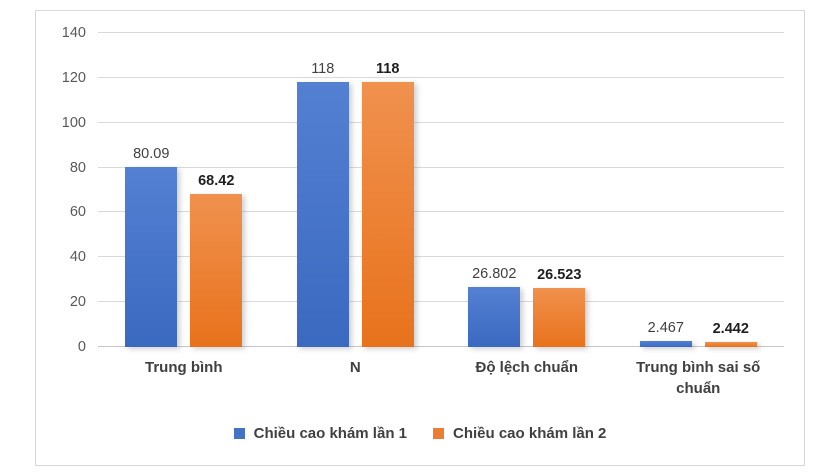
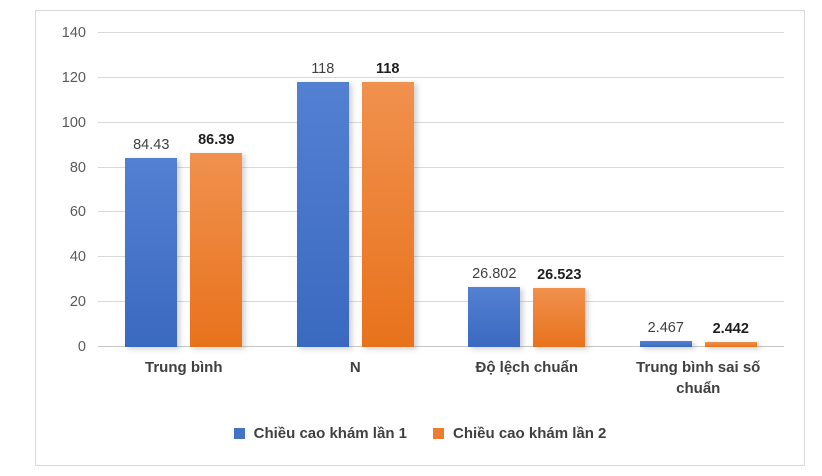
Chiều cao khám lần 1/Trung bình: 80.09 -> 84.43
Chiều cao khám lần 2/Trung bình: 68.42 -> 86.39
